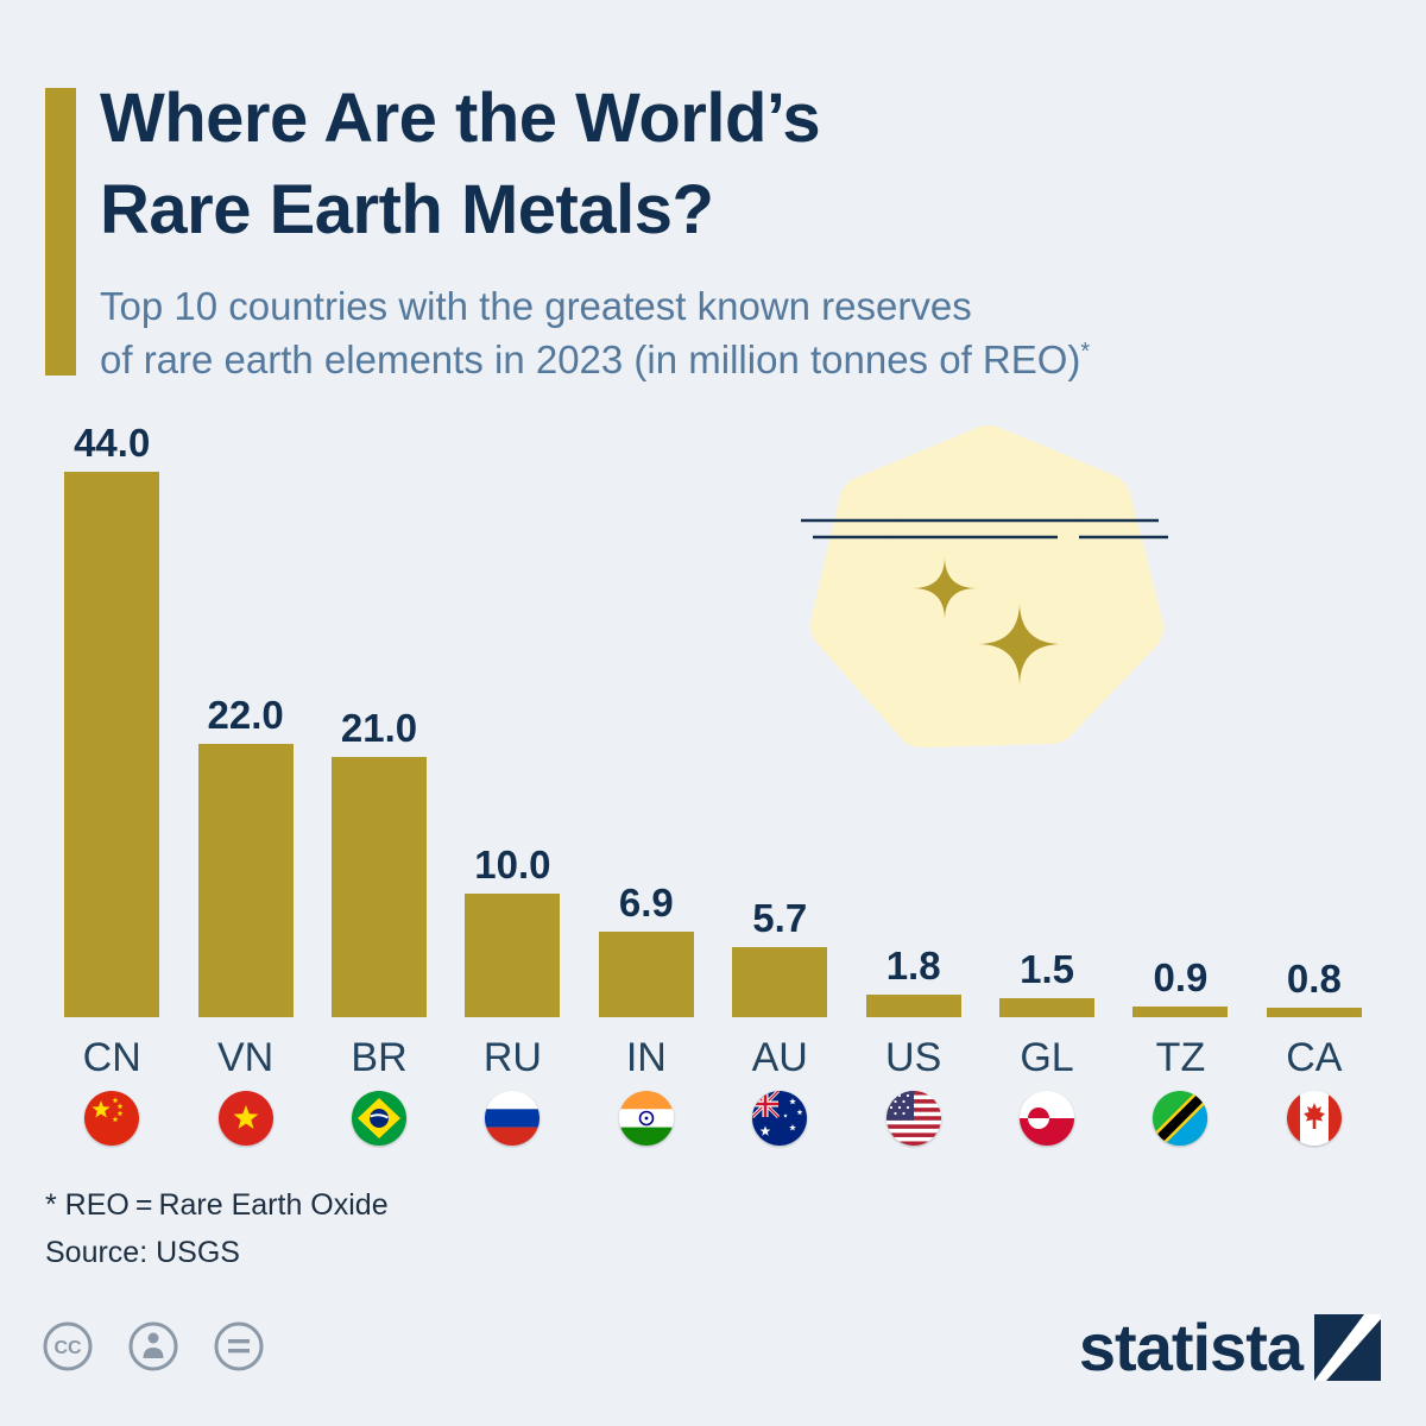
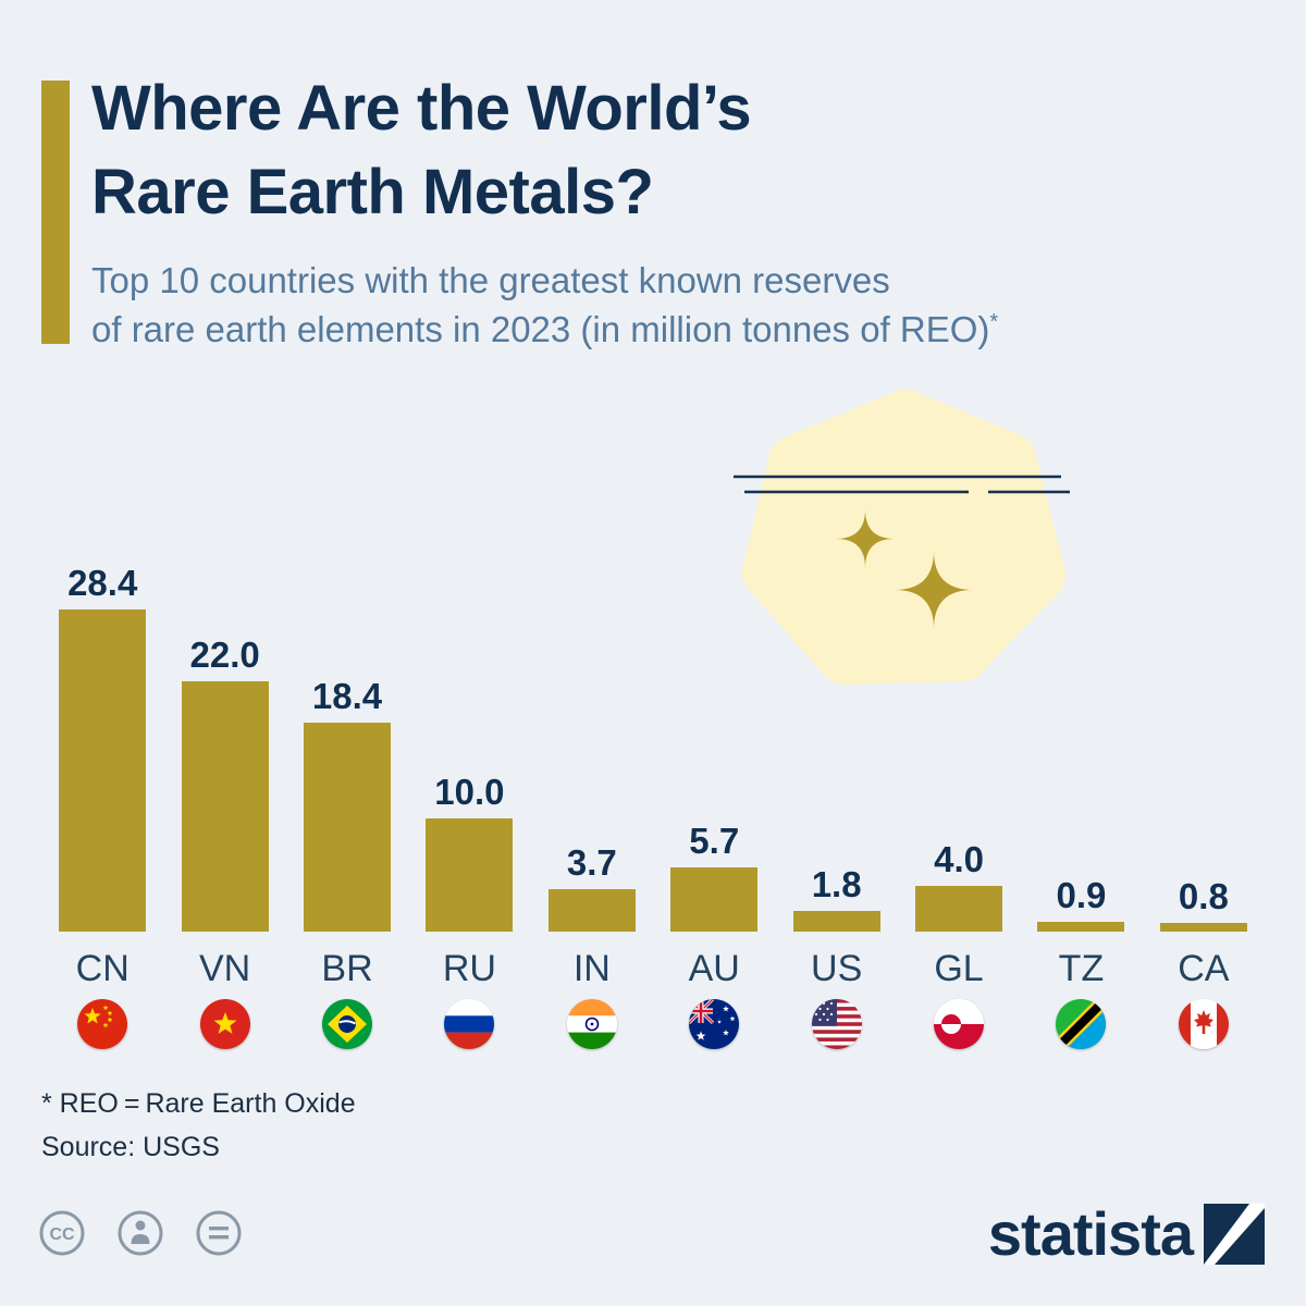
CN: 44.0 -> 28.4
BR: 21.0 -> 18.4
IN: 6.9 -> 3.7
GL: 1.5 -> 4.0
